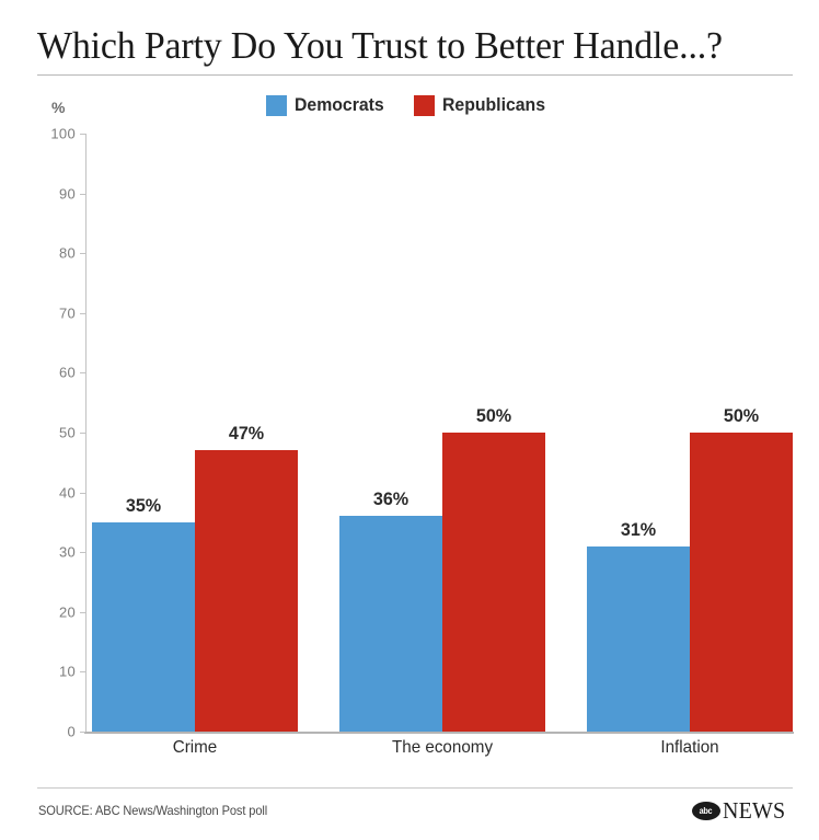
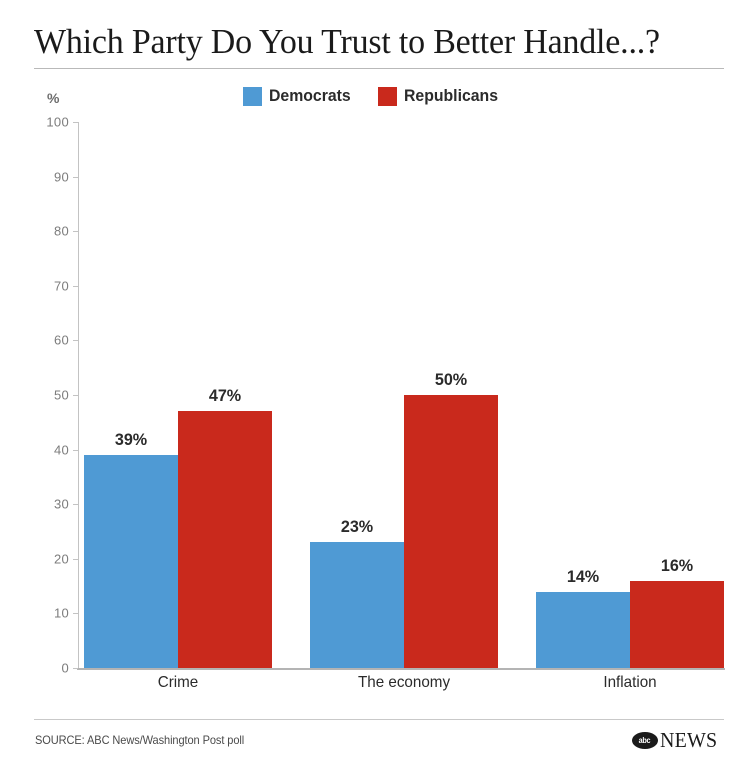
Democrats/Crime: 35% -> 39%
Democrats/The economy: 36% -> 23%
Democrats/Inflation: 31% -> 14%
Republicans/Inflation: 50% -> 16%
